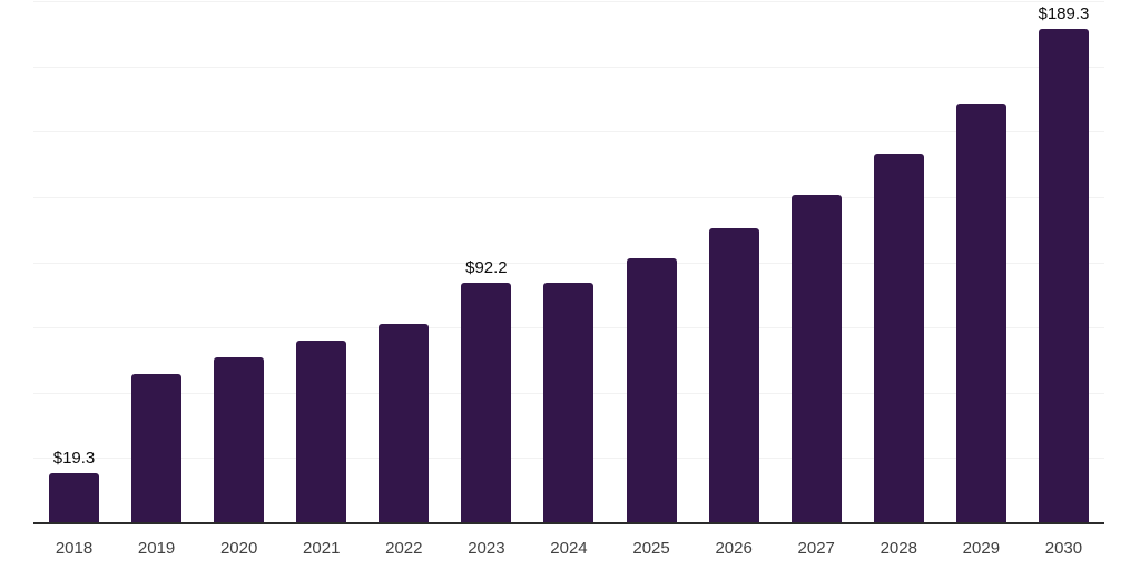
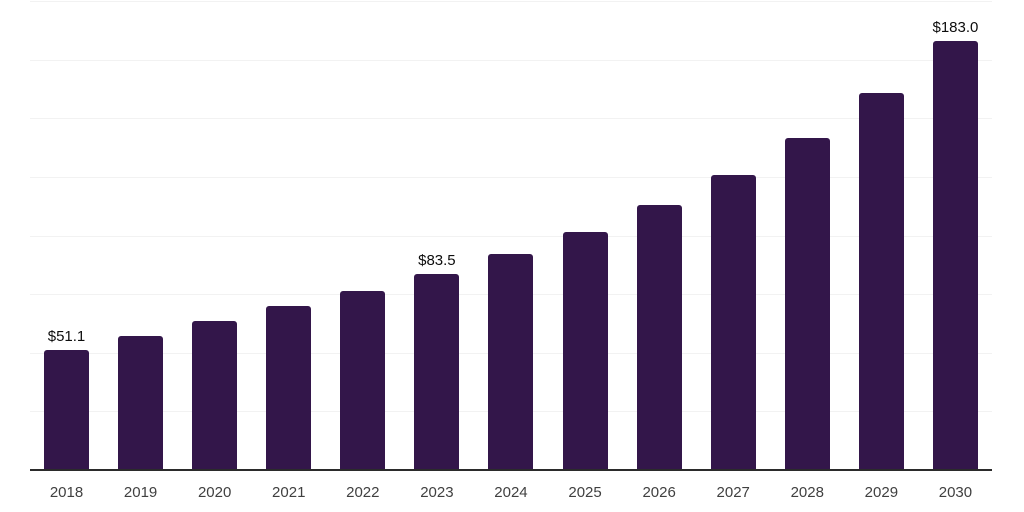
2018: $19.3 -> $51.1
2023: $92.2 -> $83.5
2030: $189.3 -> $183.0
